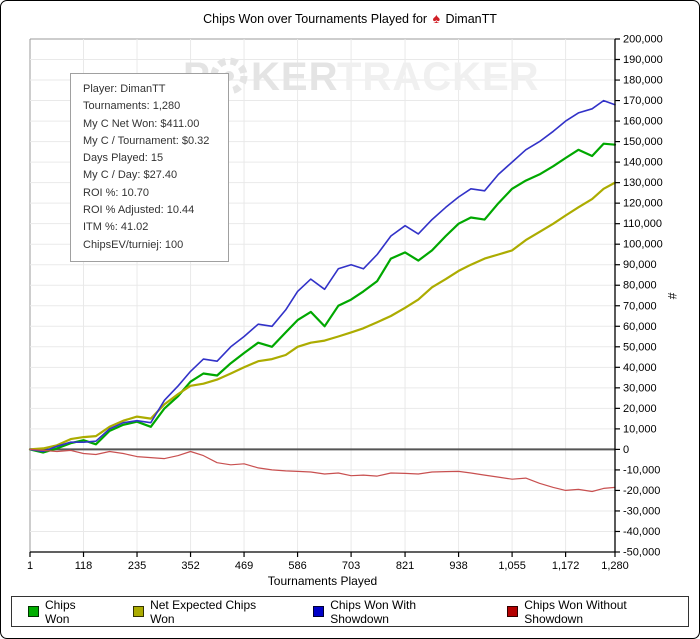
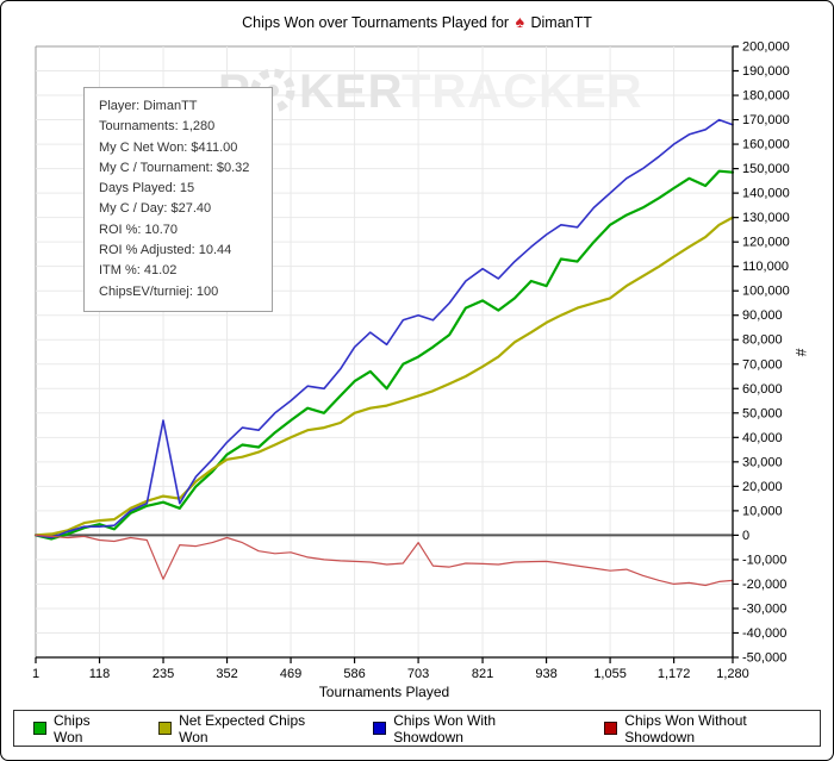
Chips Won With Showdown/235: 14000 -> 47000
Chips Won Without Showdown/235: -4000 -> -18000
Chips Won Without Showdown/703: -13000 -> -3000
Chips Won/938: 110000 -> 102000
